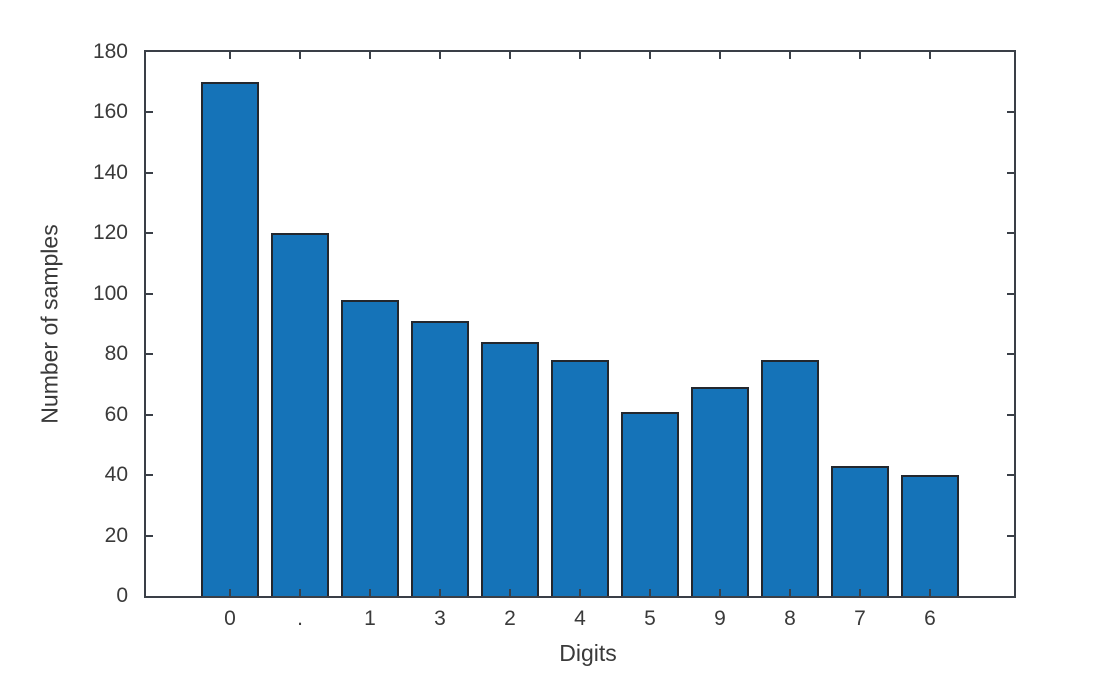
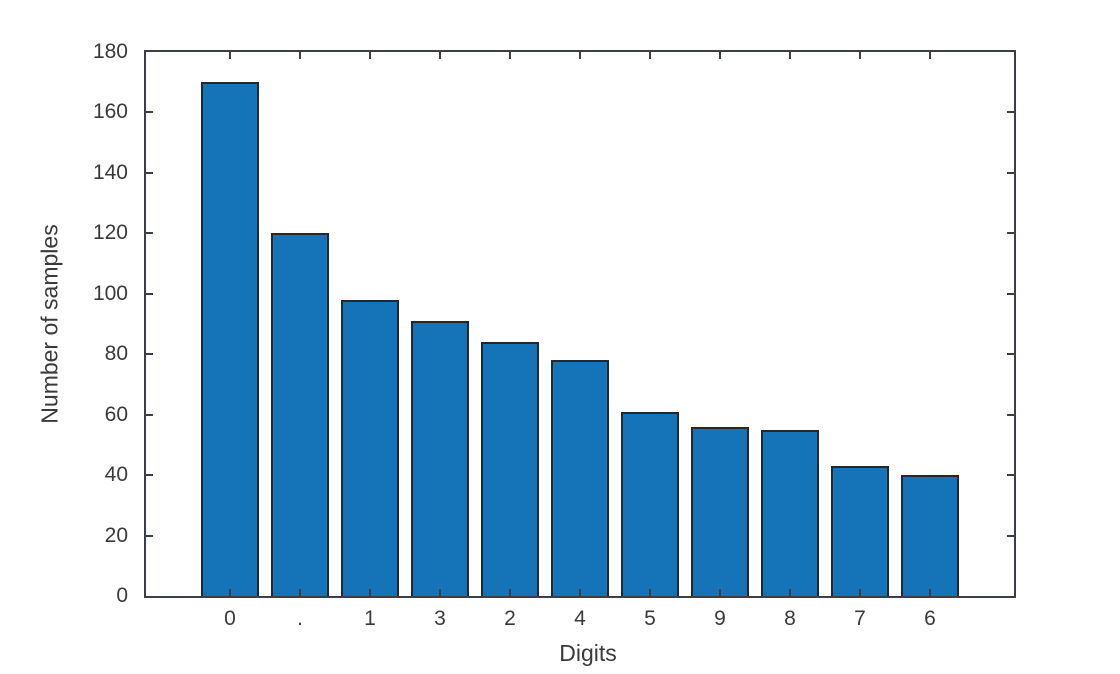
9: 69 -> 56
8: 78 -> 55
